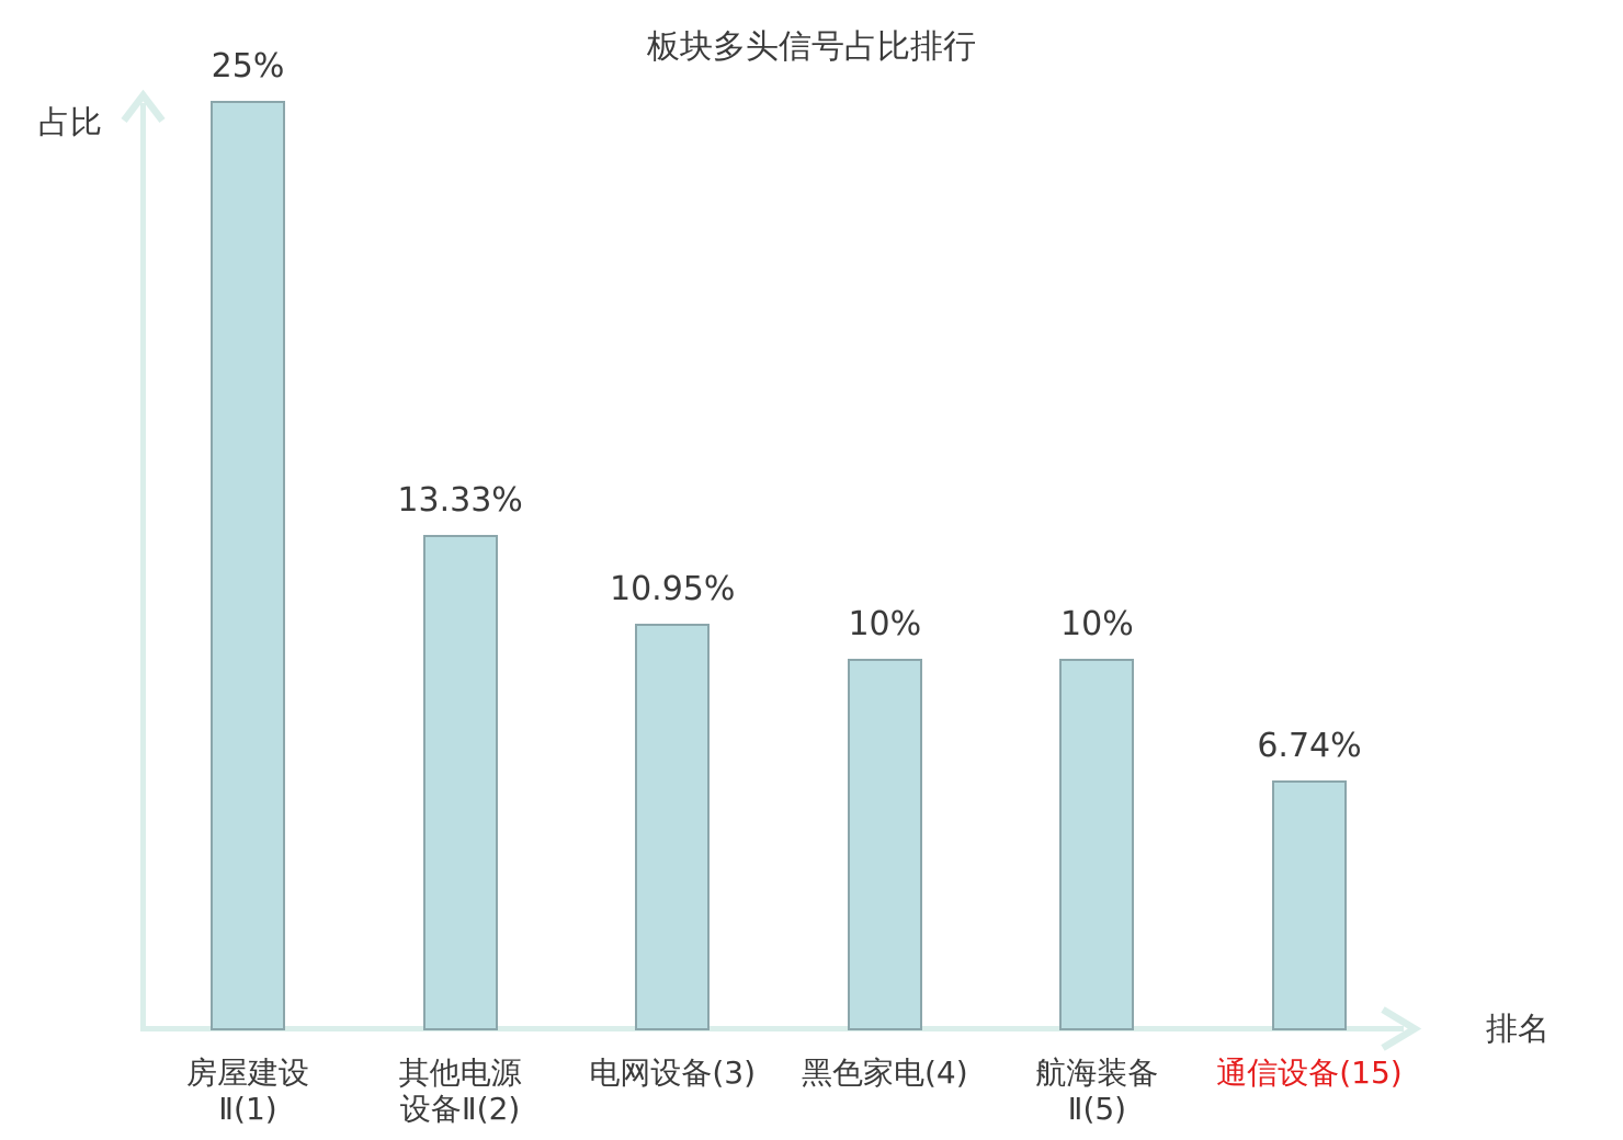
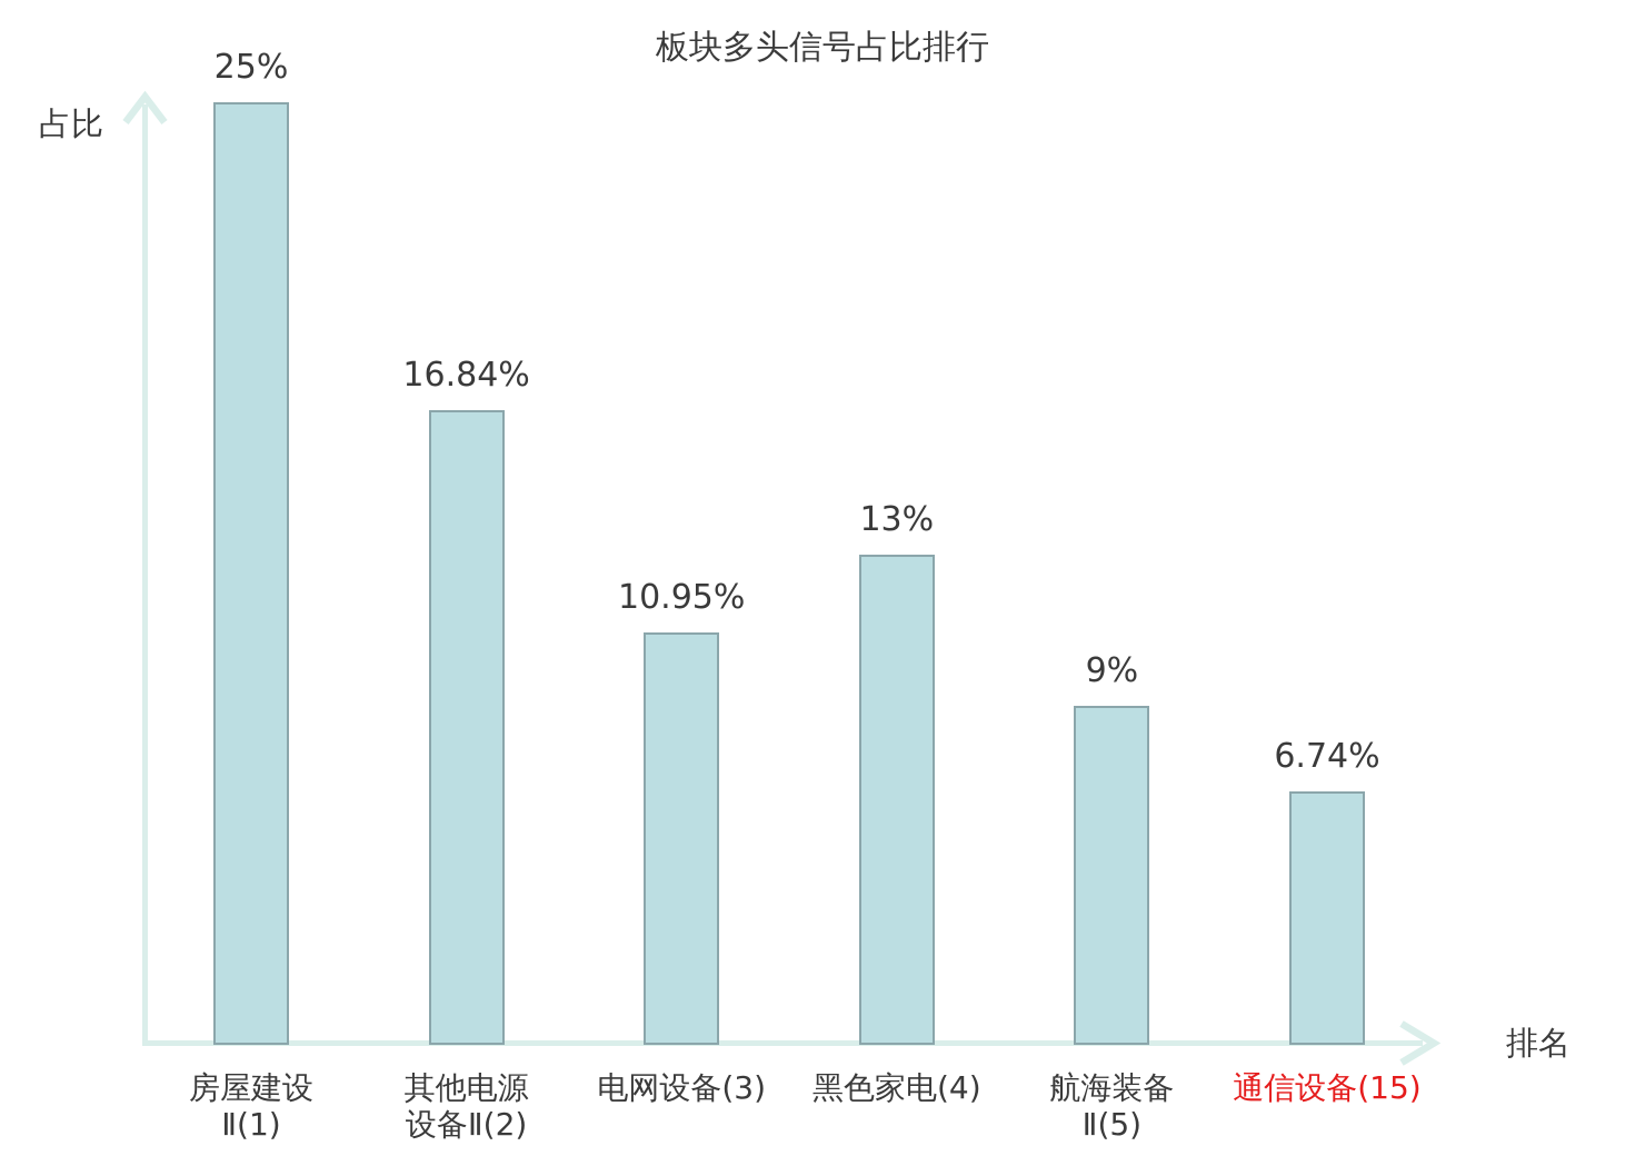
其他电源 设备Ⅱ(2): 13.33% -> 16.84%
黑色家电(4): 10% -> 13%
航海装备 Ⅱ(5): 10% -> 9%
